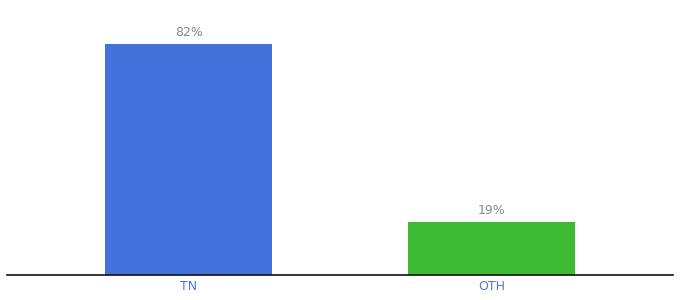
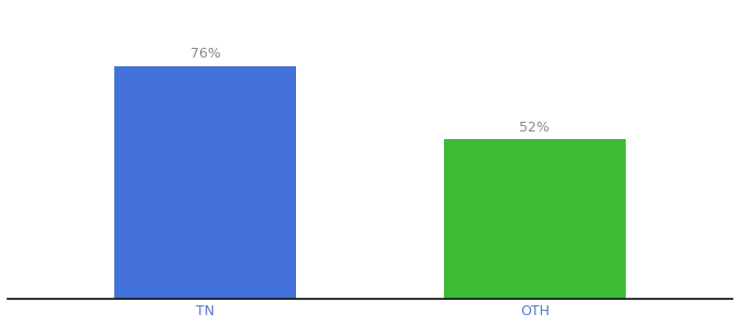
TN: 82% -> 76%
OTH: 19% -> 52%
